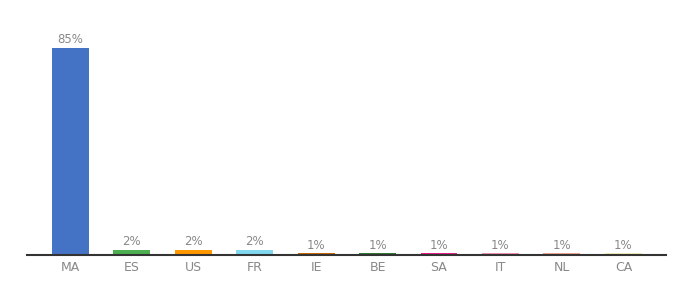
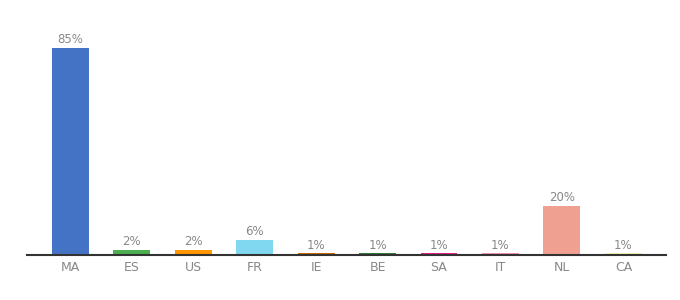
FR: 2% -> 6%
NL: 1% -> 20%
